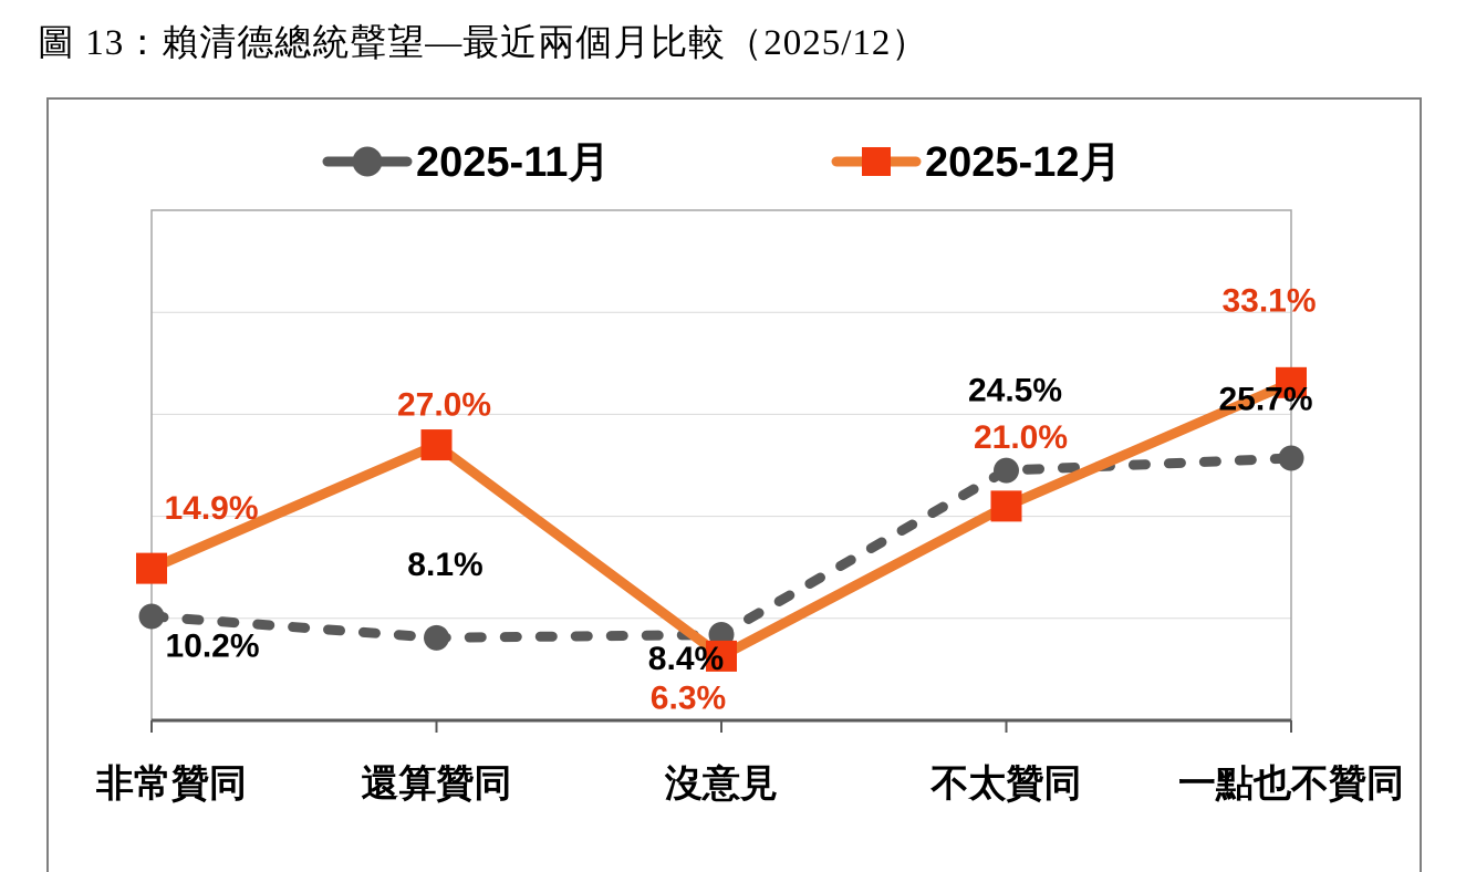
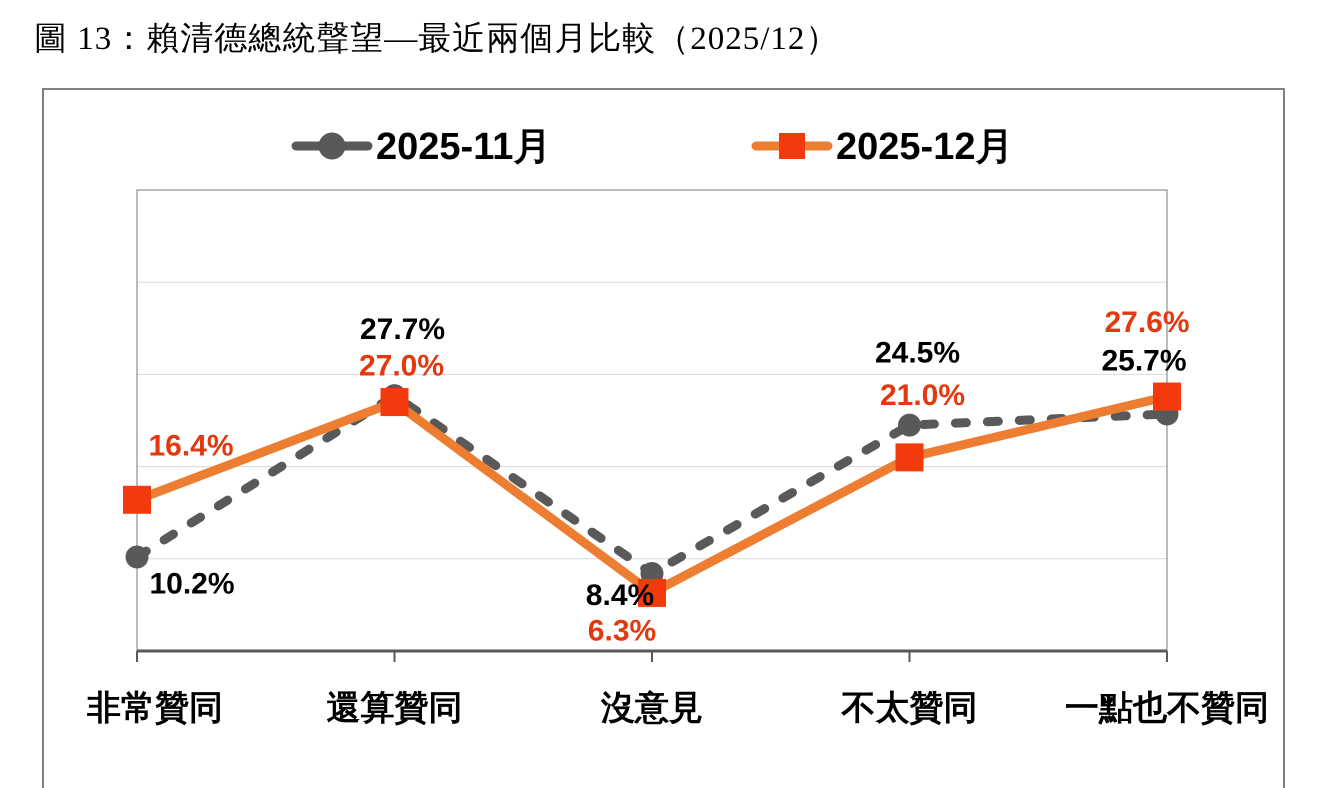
2025-12月/非常贊同: 14.9% -> 16.4%
2025-11月/還算贊同: 8.1% -> 27.7%
2025-12月/一點也不贊同: 33.1% -> 27.6%
